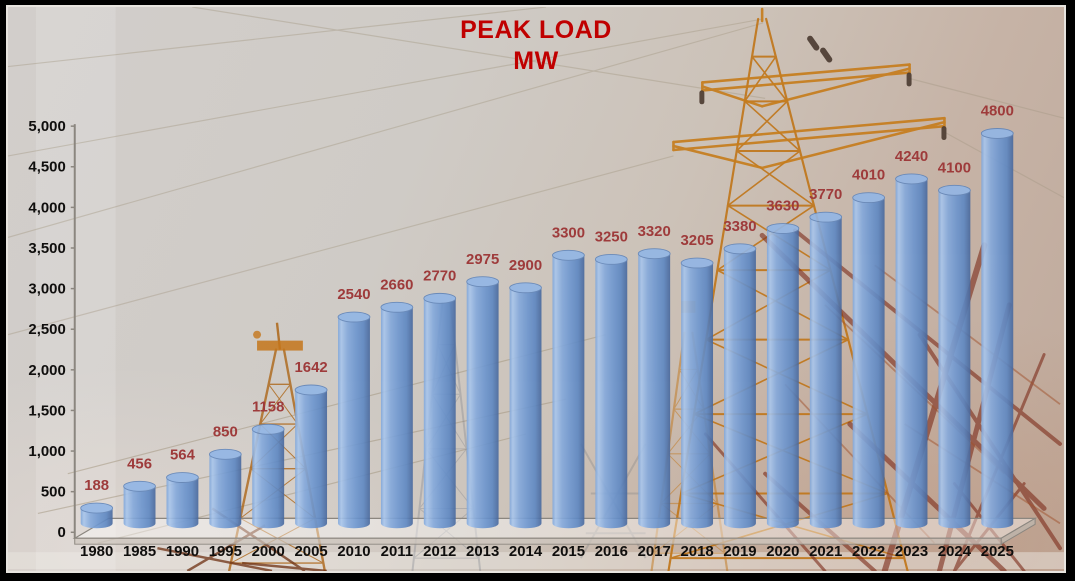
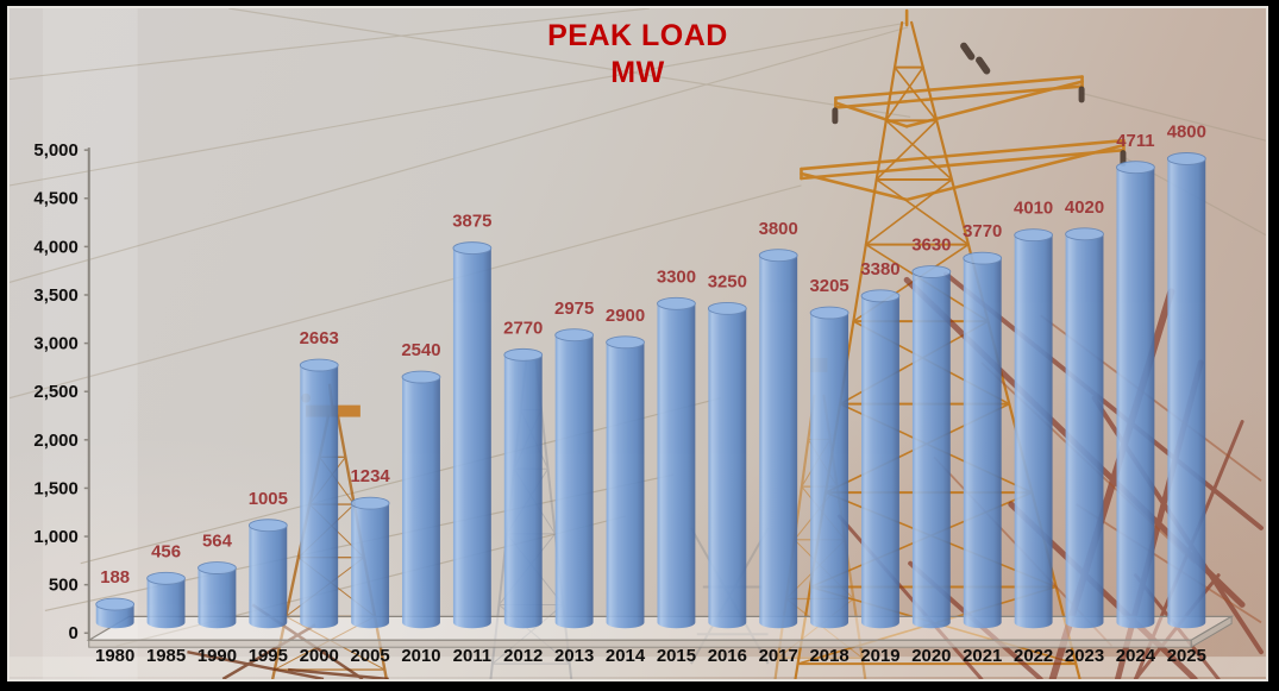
1995: 850 -> 1005
2000: 1158 -> 2663
2005: 1642 -> 1234
2011: 2660 -> 3875
2017: 3320 -> 3800
2023: 4240 -> 4020
2024: 4100 -> 4711
